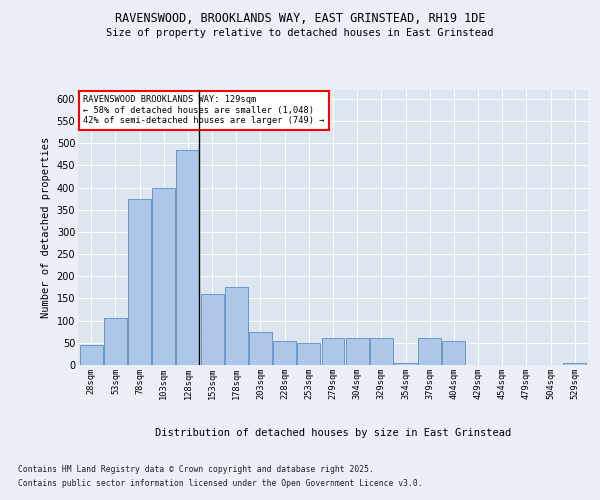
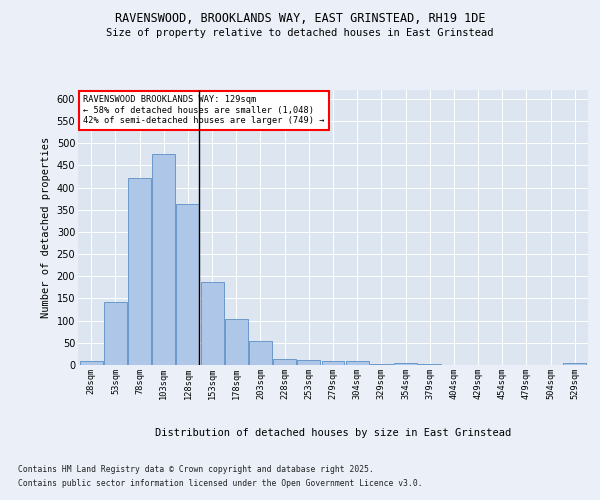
28sqm: 45 -> 8
53sqm: 105 -> 142
78sqm: 375 -> 422
103sqm: 400 -> 475
128sqm: 485 -> 362
153sqm: 160 -> 188
178sqm: 175 -> 104
203sqm: 75 -> 53
228sqm: 55 -> 14
253sqm: 50 -> 12
279sqm: 60 -> 9
304sqm: 60 -> 8
329sqm: 60 -> 3
379sqm: 60 -> 2
404sqm: 55 -> 1
